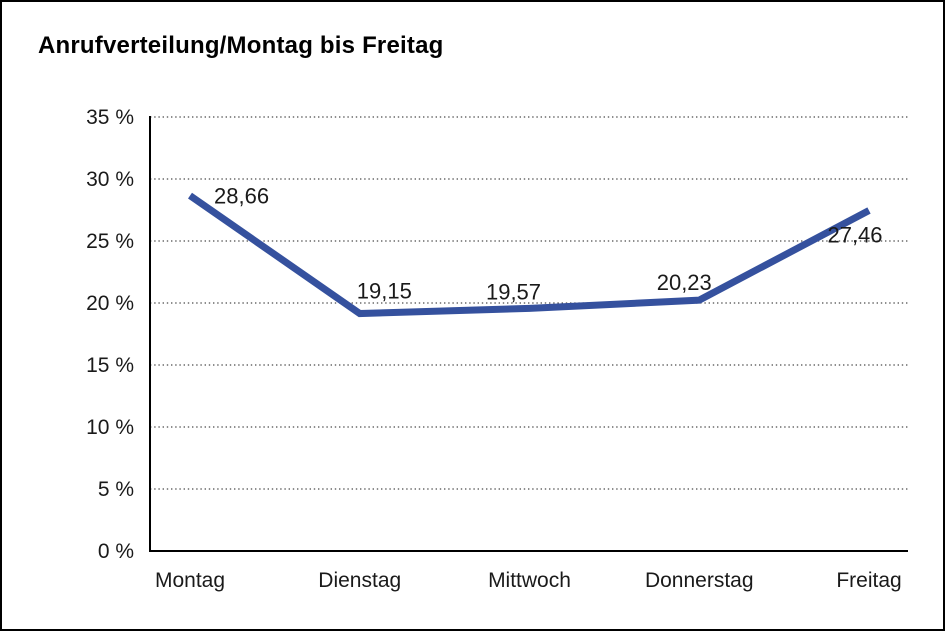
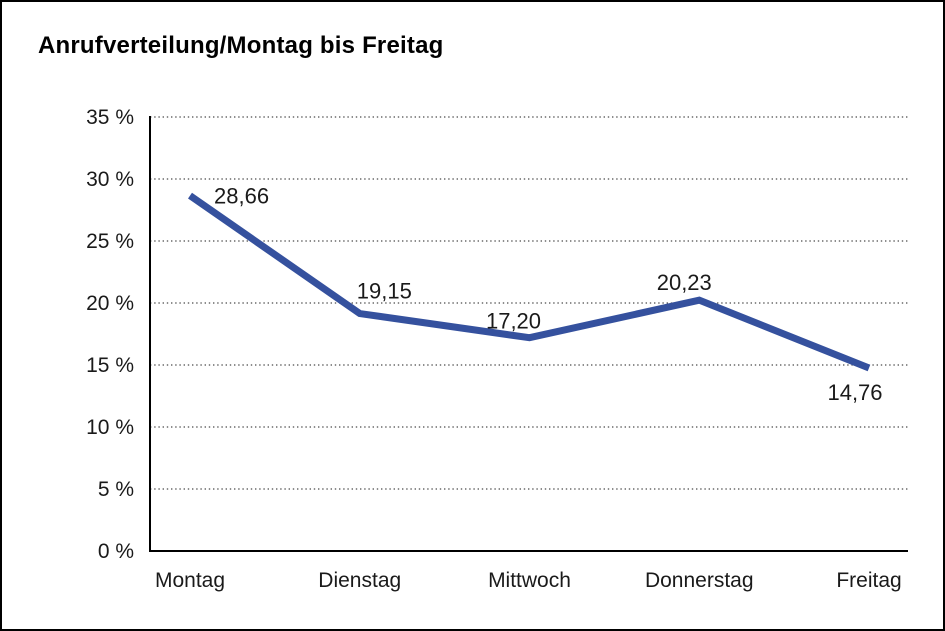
Mittwoch: 19,57 -> 17,20
Freitag: 27,46 -> 14,76
